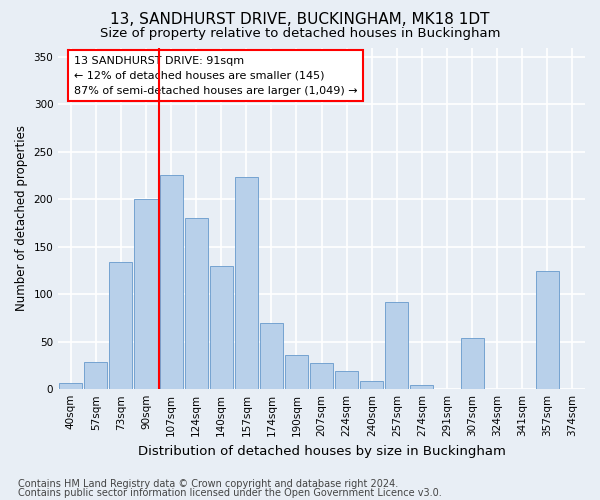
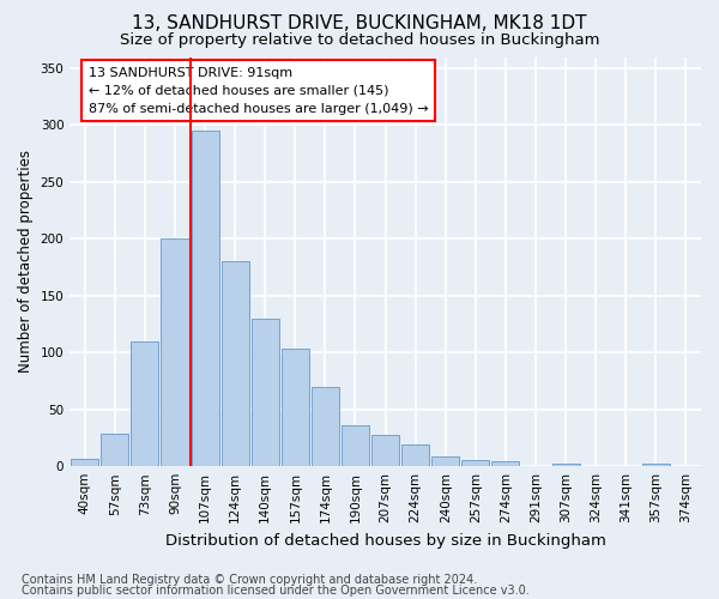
73sqm: 134 -> 110
107sqm: 226 -> 295
157sqm: 224 -> 103
257sqm: 92 -> 5
307sqm: 54 -> 2
357sqm: 124 -> 2
